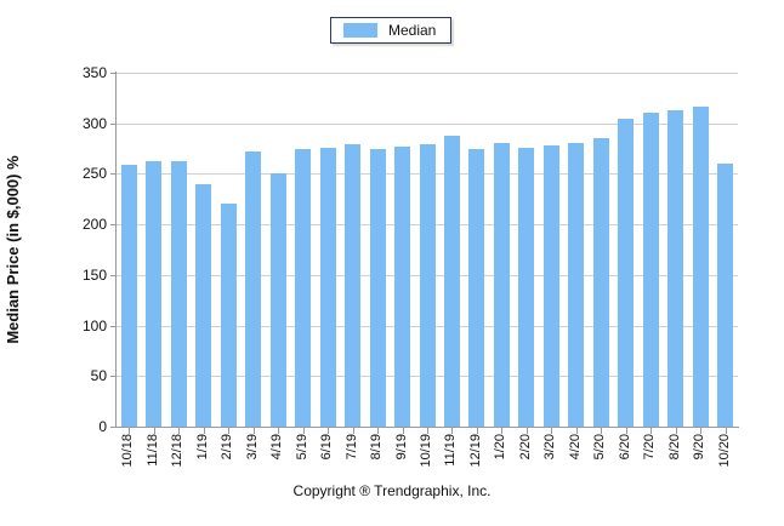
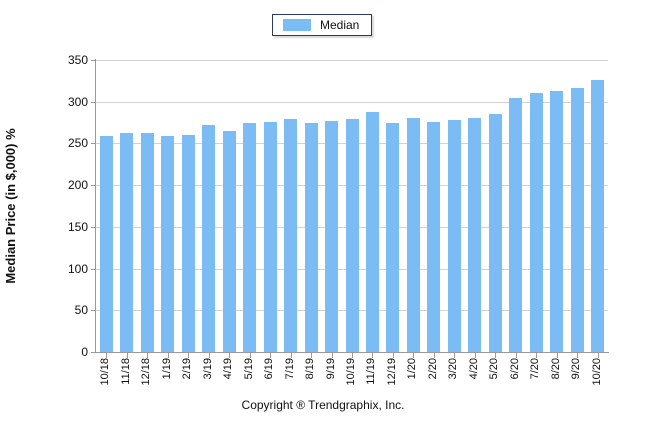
1/19: 240 -> 260
2/19: 220 -> 260
4/19: 250 -> 260
10/20: 260 -> 330
